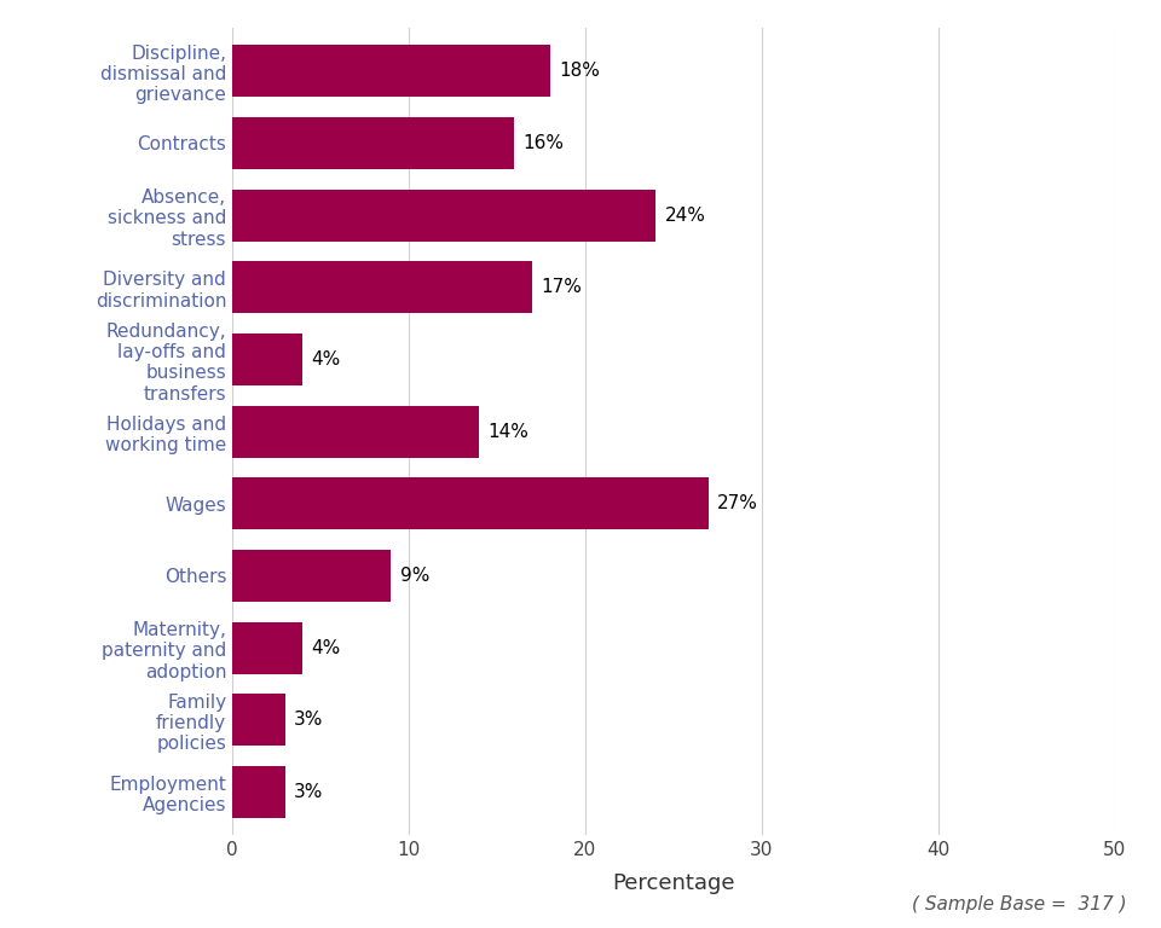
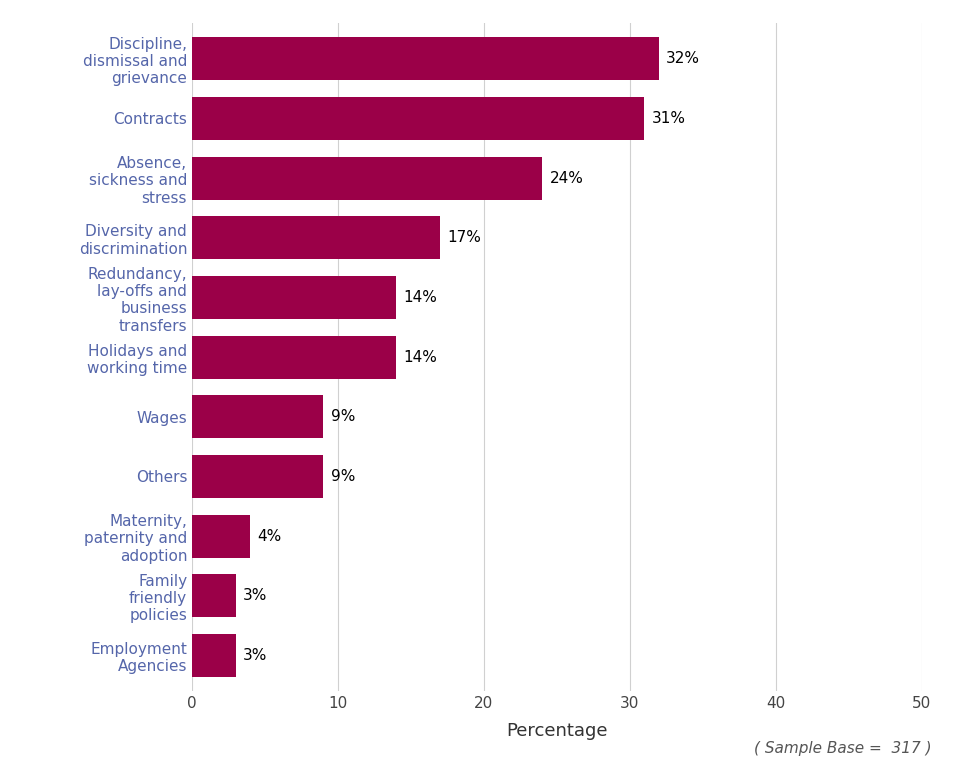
Discipline, dismissal and grievance: 18% -> 32%
Contracts: 16% -> 31%
Redundancy, lay-offs and business transfers: 4% -> 14%
Wages: 27% -> 9%
